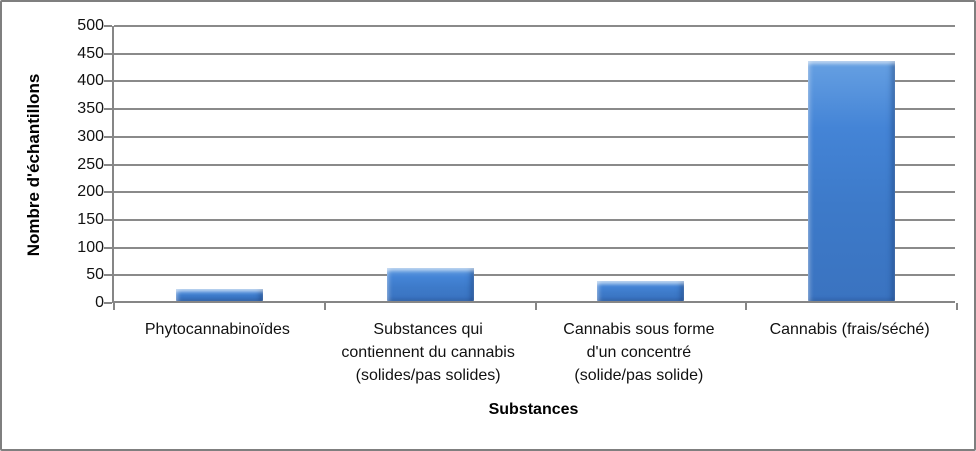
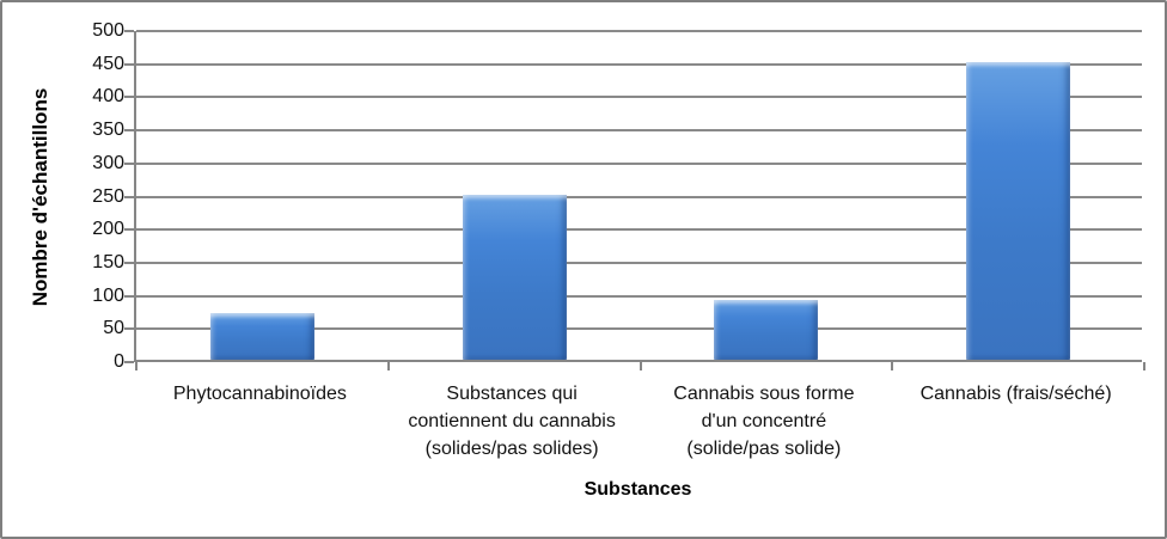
Phytocannabinoïdes: 20 -> 70
Substances qui contiennent du cannabis (solides/pas solides): 60 -> 250
Cannabis sous forme d'un concentré (solide/pas solide): 40 -> 90
Cannabis (frais/séché): 430 -> 450
